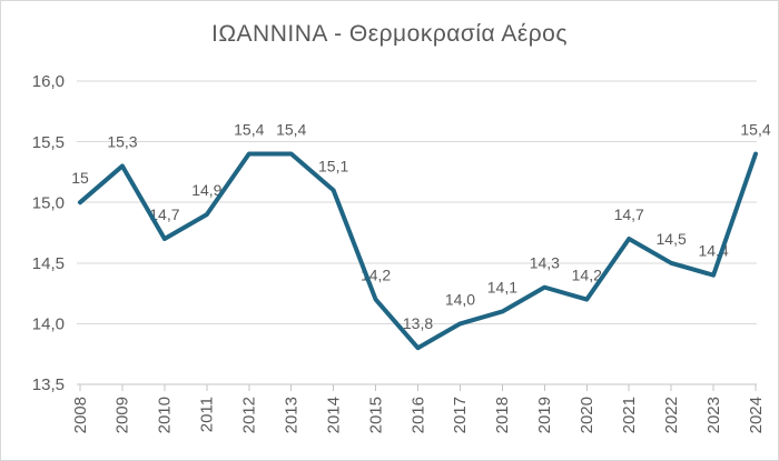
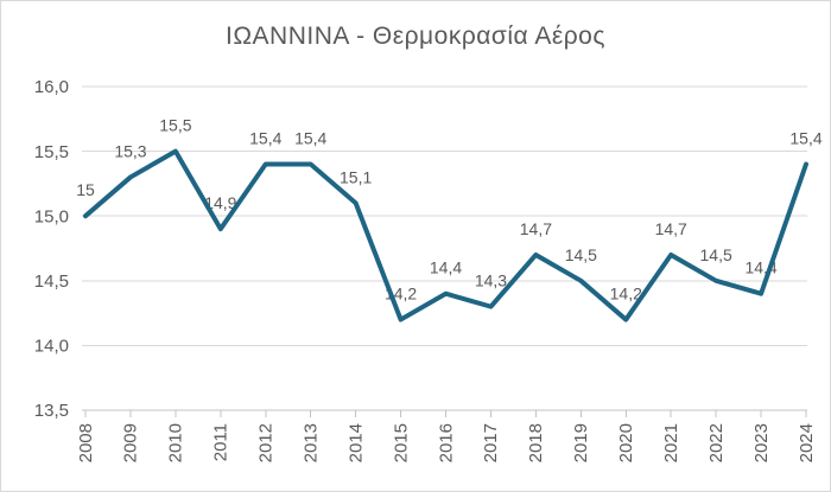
2010: 14,7 -> 15,5
2016: 13,8 -> 14,4
2017: 14,0 -> 14,3
2018: 14,1 -> 14,7
2019: 14,3 -> 14,5
